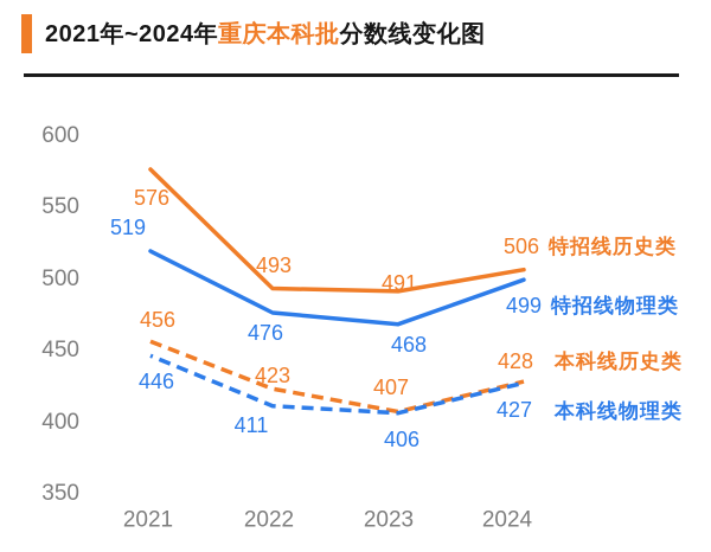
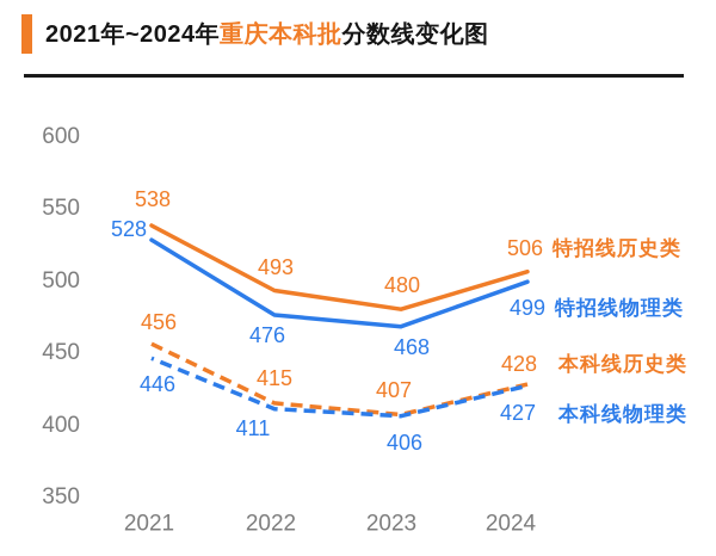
特招线历史类/2021: 576 -> 538
特招线物理类/2021: 519 -> 528
本科线历史类/2022: 423 -> 415
特招线历史类/2023: 491 -> 480
